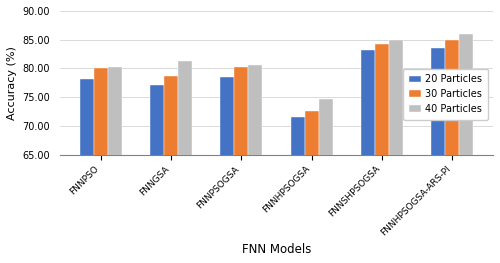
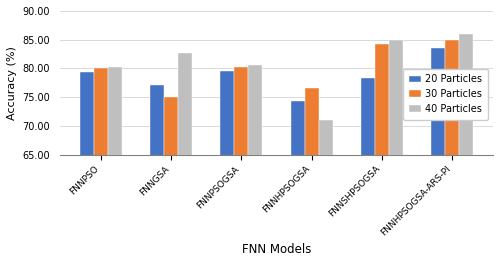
20 Particles/FNNPSO: 78.2 -> 79.4
30 Particles/FNNGSA: 78.7 -> 75.0
40 Particles/FNNGSA: 81.2 -> 82.6
20 Particles/FNNPSOGSA: 78.5 -> 79.6
20 Particles/FNNHPSOGSA: 71.5 -> 74.4
30 Particles/FNNHPSOGSA: 72.5 -> 76.6
40 Particles/FNNHPSOGSA: 74.6 -> 71.0
20 Particles/FNNSHPSOGSA: 83.2 -> 78.4
